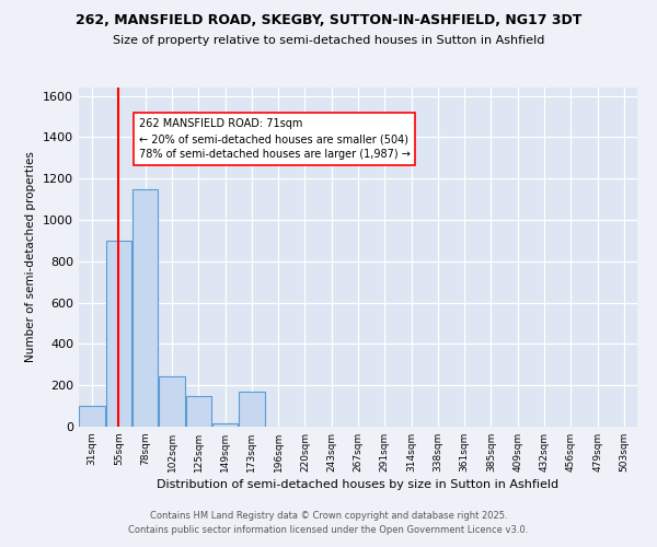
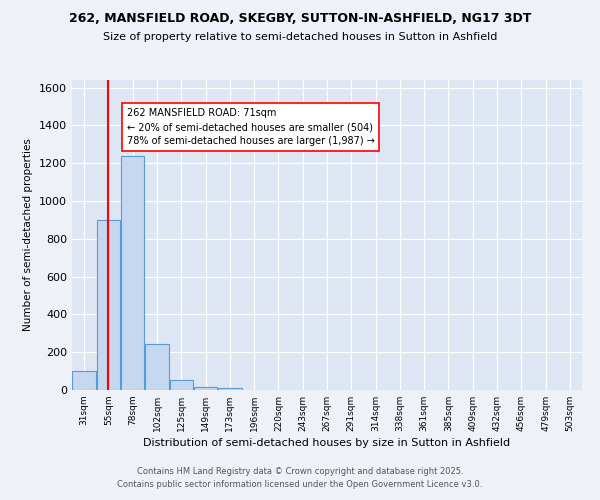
78sqm: 1150 -> 1240
125sqm: 150 -> 60
173sqm: 170 -> 10
